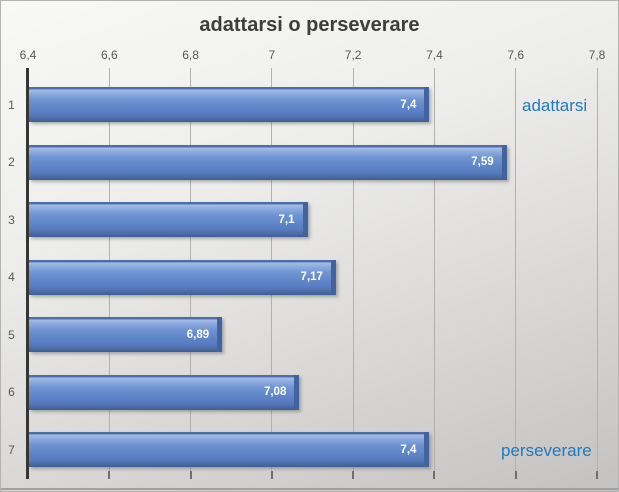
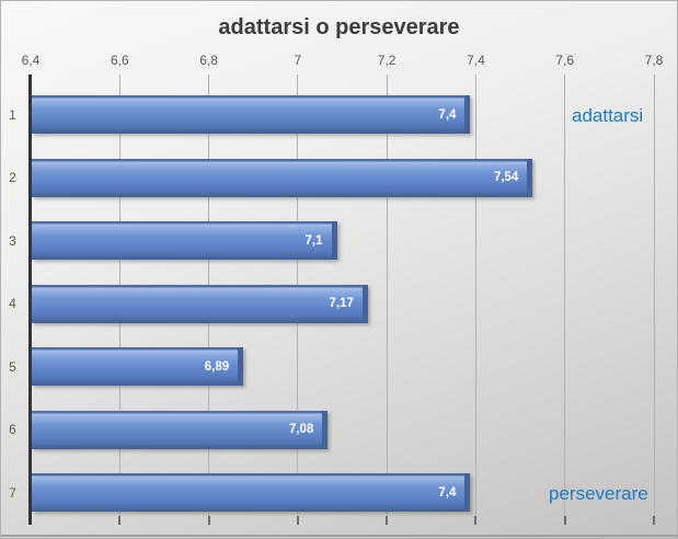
2: 7,59 -> 7,54
